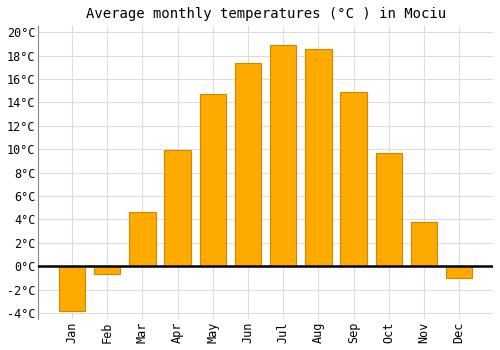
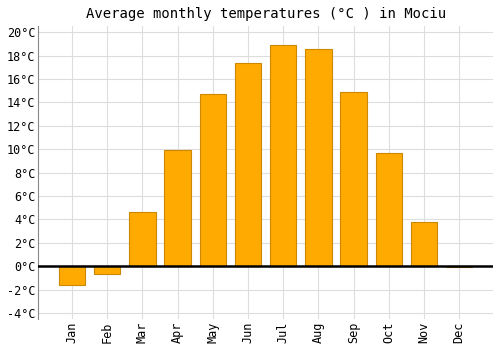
Jan: -3.8°C -> -1.6°C
Dec: -1.0°C -> -0.1°C
